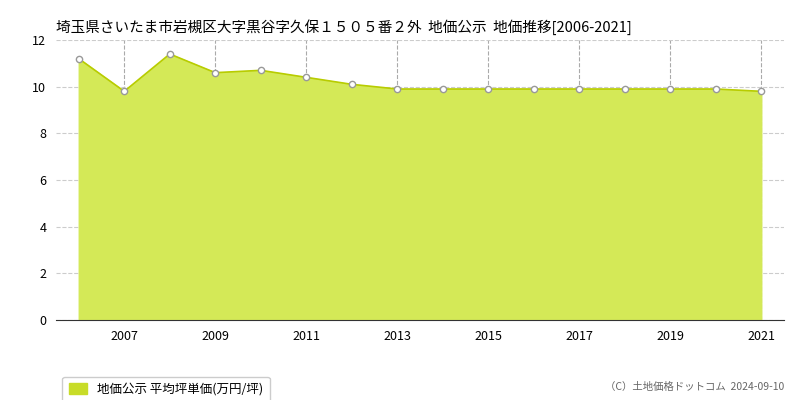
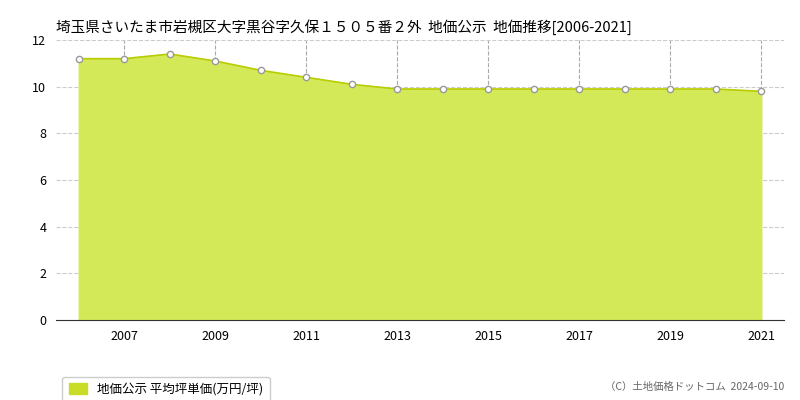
2007: 9.8 -> 11.2
2009: 10.6 -> 11.1
